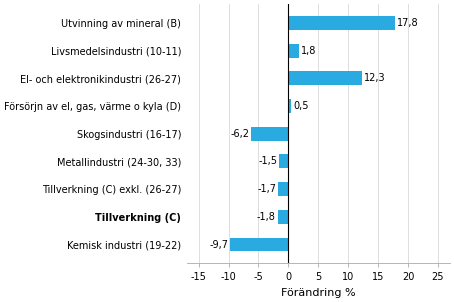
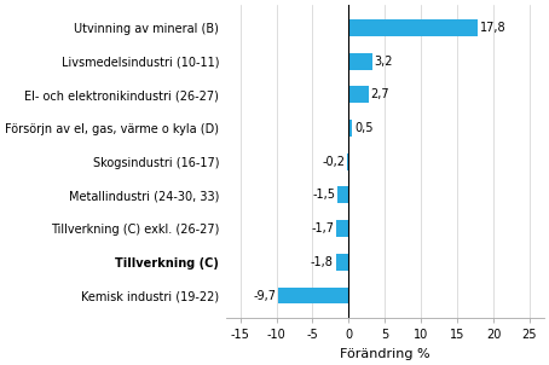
Livsmedelsindustri (10-11): 1,8 -> 3,2
El- och elektronikindustri (26-27): 12,3 -> 2,7
Skogsindustri (16-17): -6,2 -> -0,2
